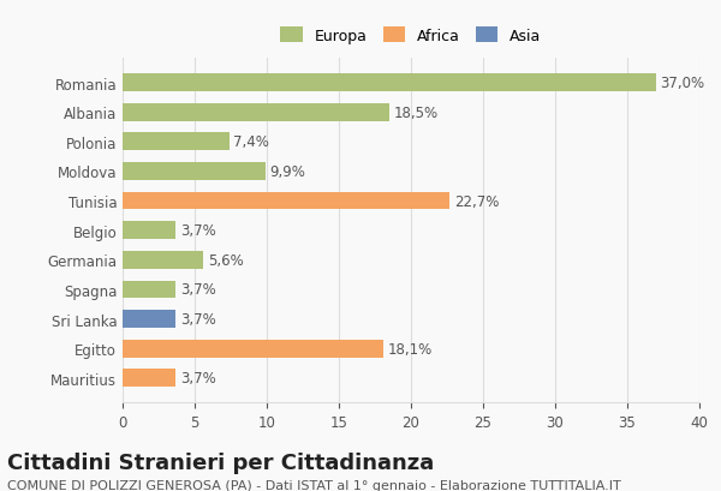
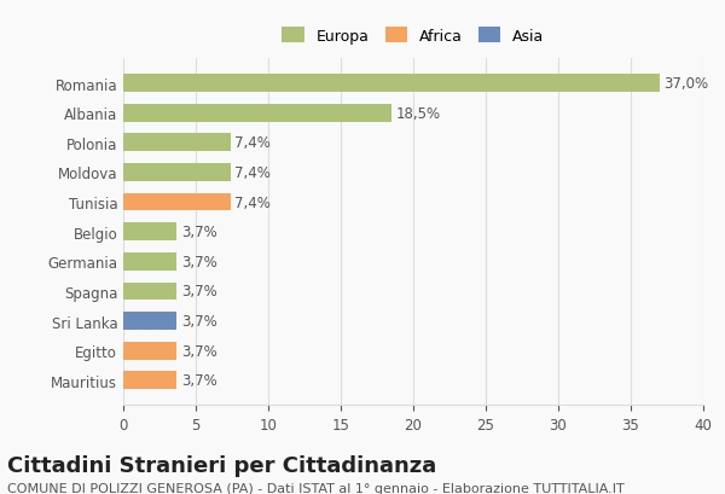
Moldova: 9,9% -> 7,4%
Tunisia: 22,7% -> 7,4%
Germania: 5,6% -> 3,7%
Egitto: 18,1% -> 3,7%
